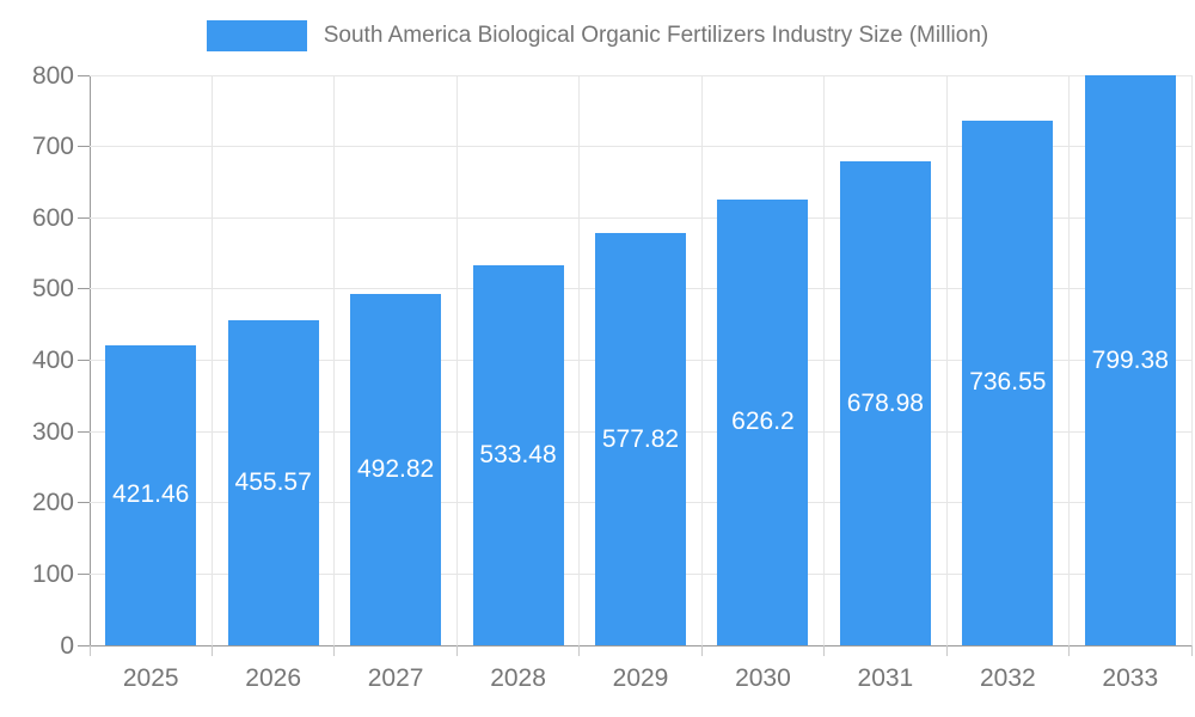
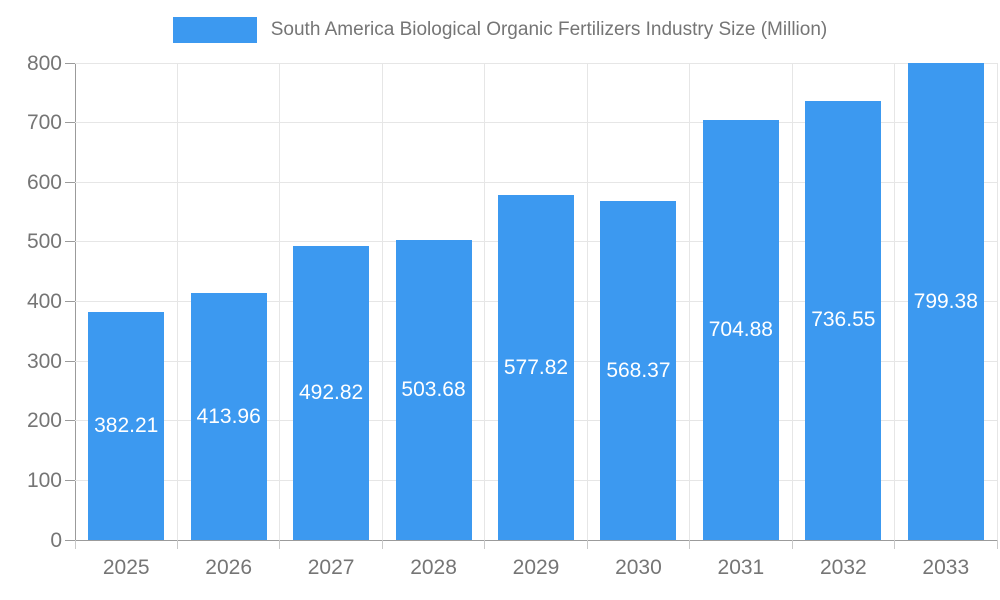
2025: 421.46 -> 382.21
2026: 455.57 -> 413.96
2028: 533.48 -> 503.68
2030: 626.2 -> 568.37
2031: 678.98 -> 704.88
